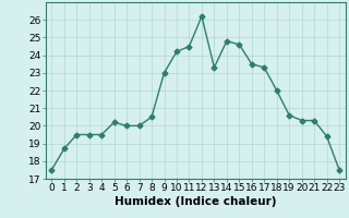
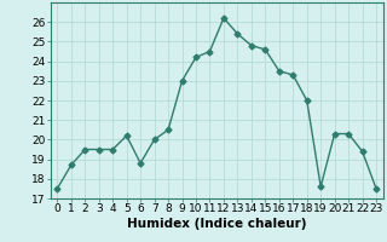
6: 20.0 -> 18.8
13: 23.3 -> 25.4
19: 20.6 -> 17.6
